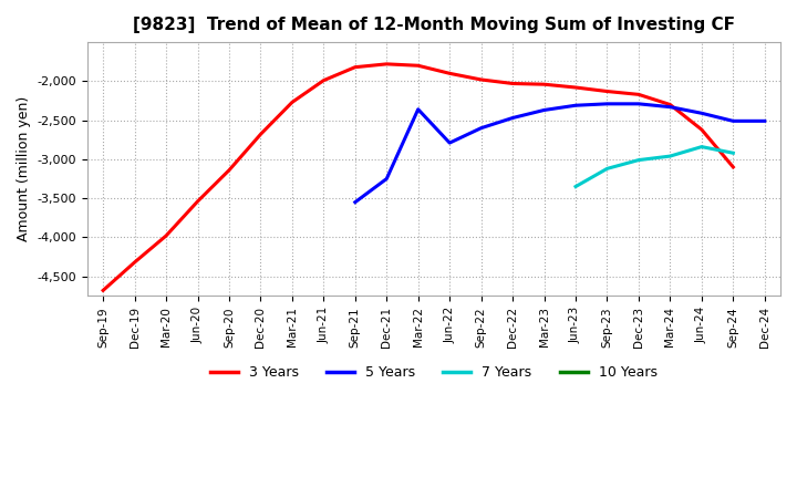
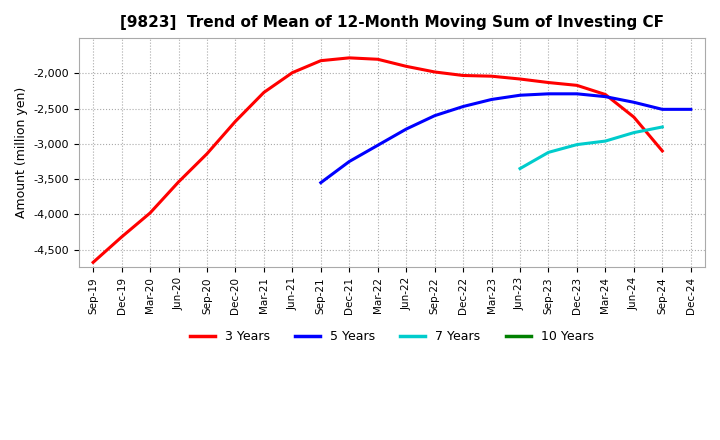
5 Years/Mar-22: -2,360 -> -3,020
7 Years/Sep-24: -2,920 -> -2,760
